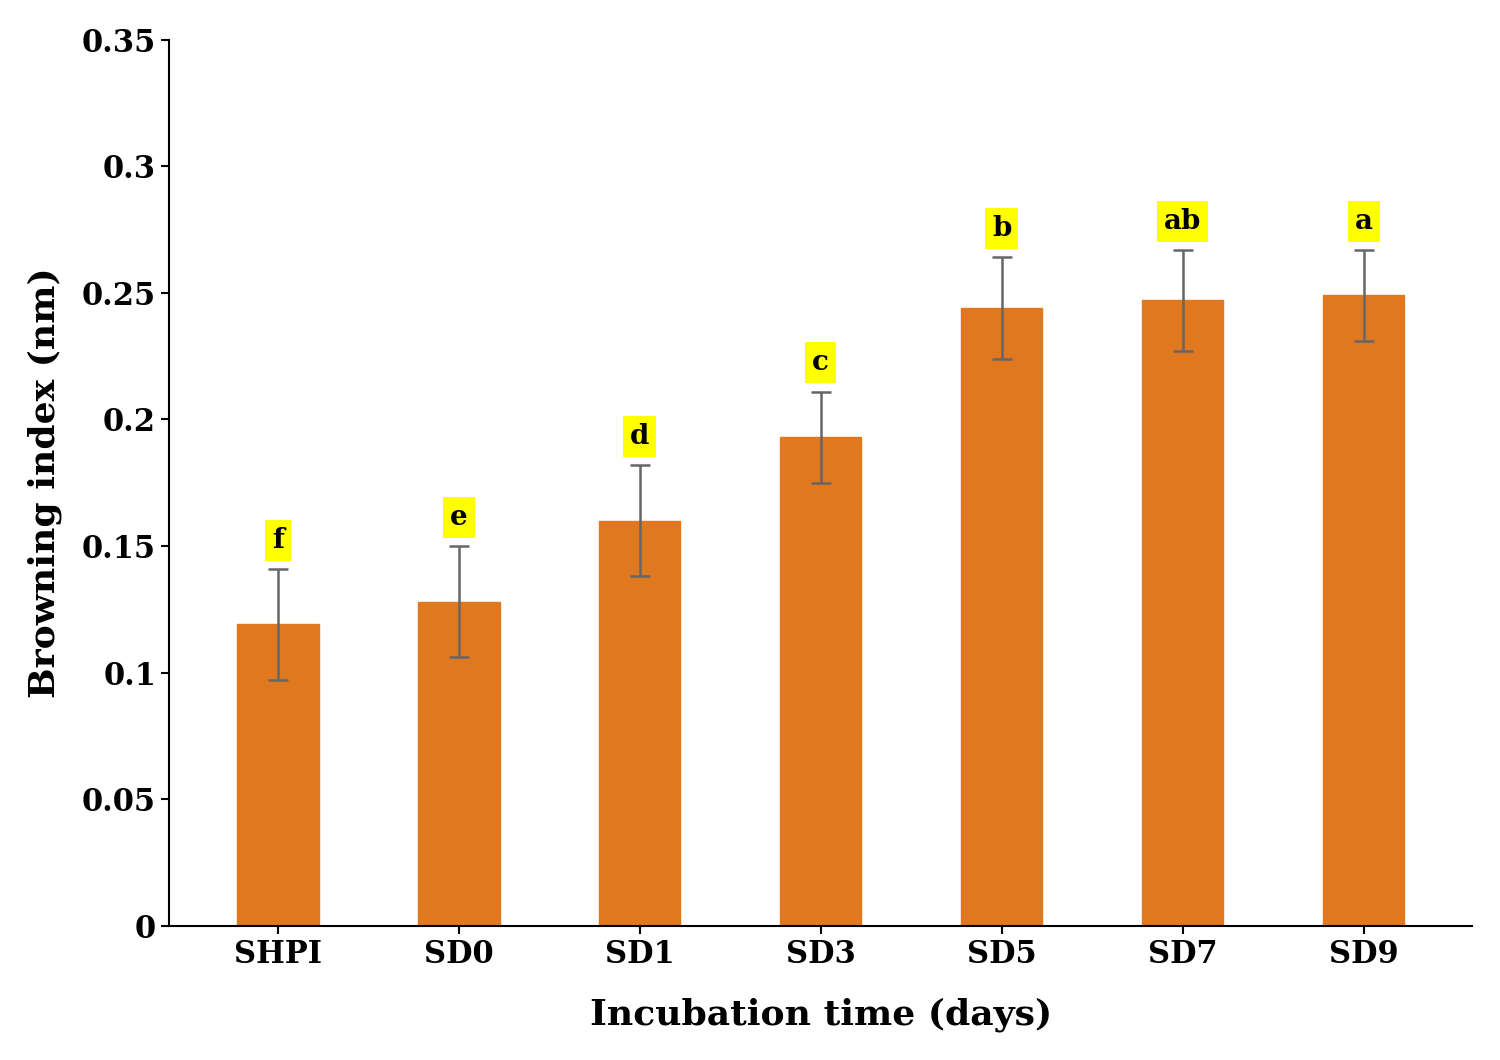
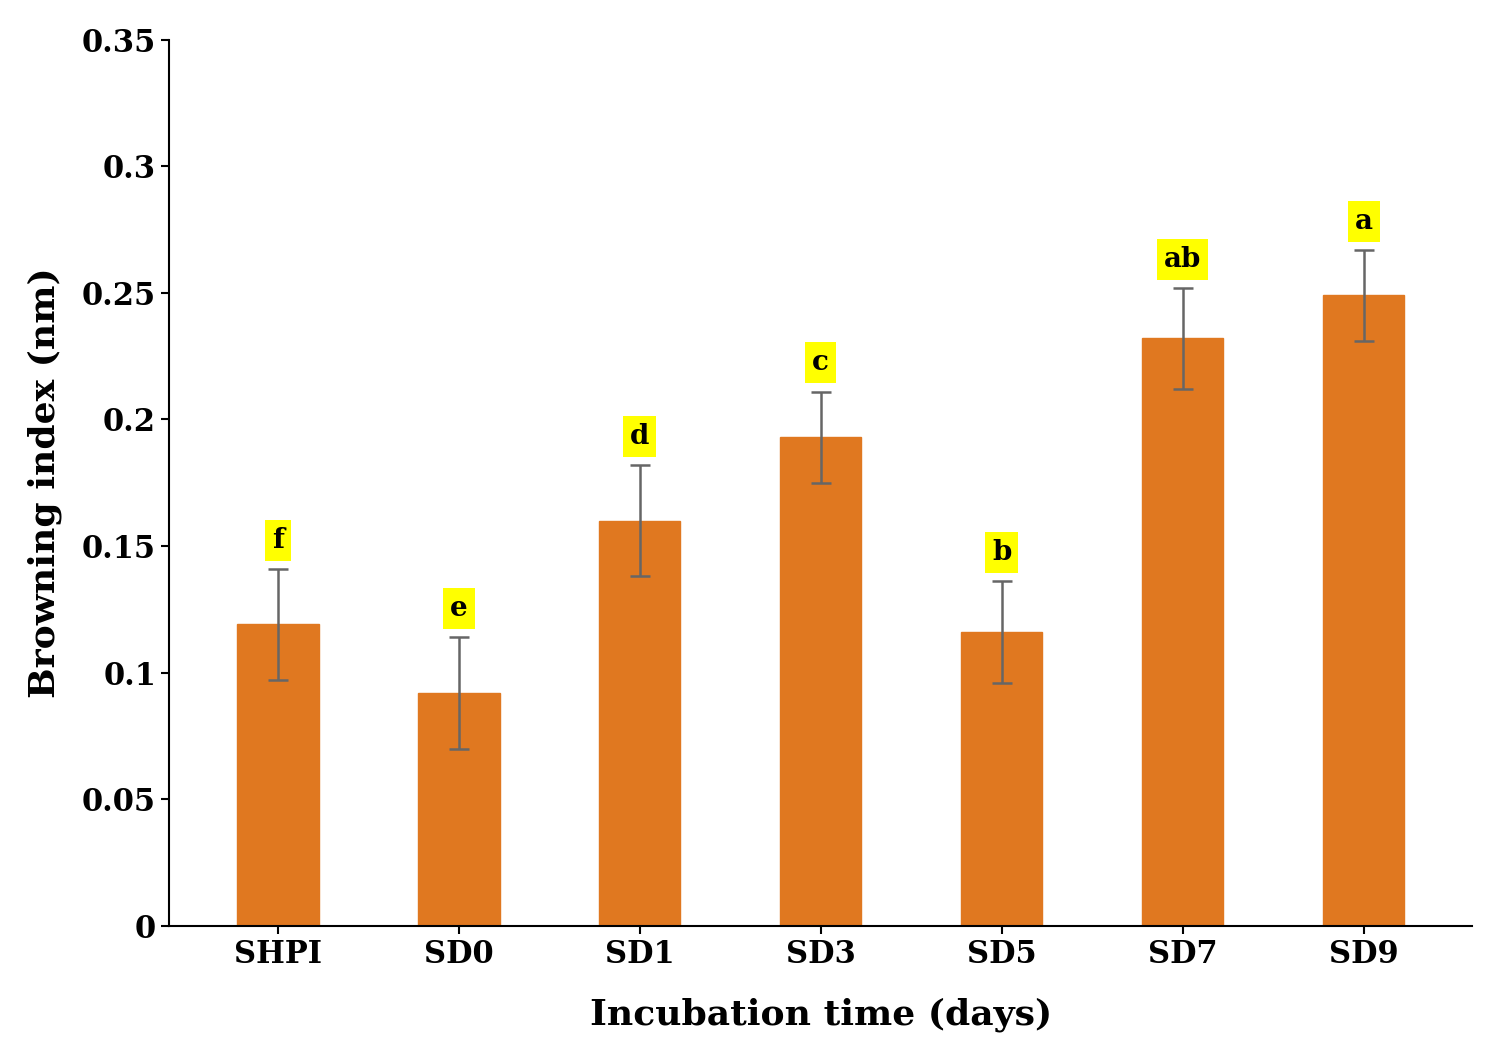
SD0: 0.128 -> 0.092
SD5: 0.244 -> 0.116
SD7: 0.247 -> 0.232
